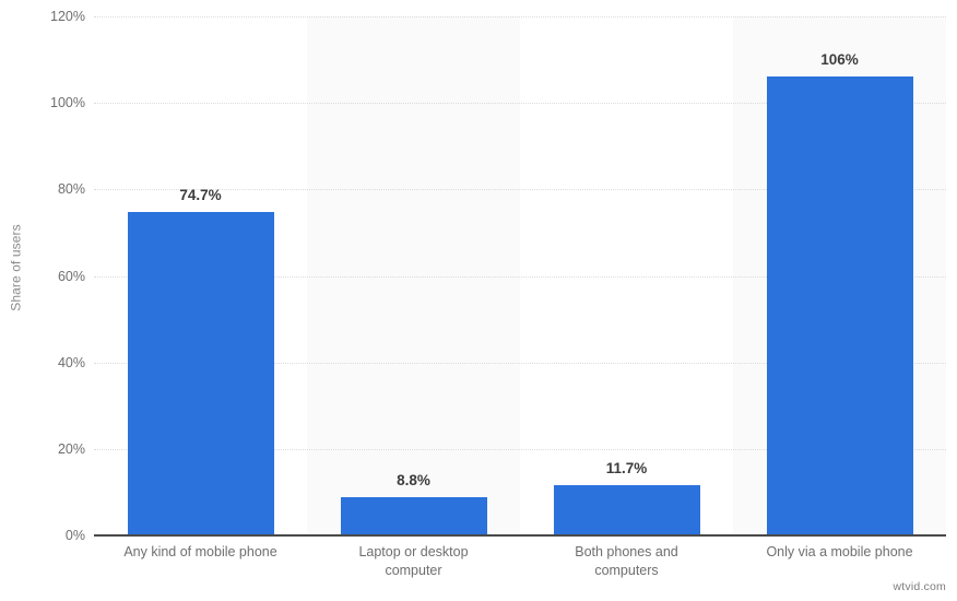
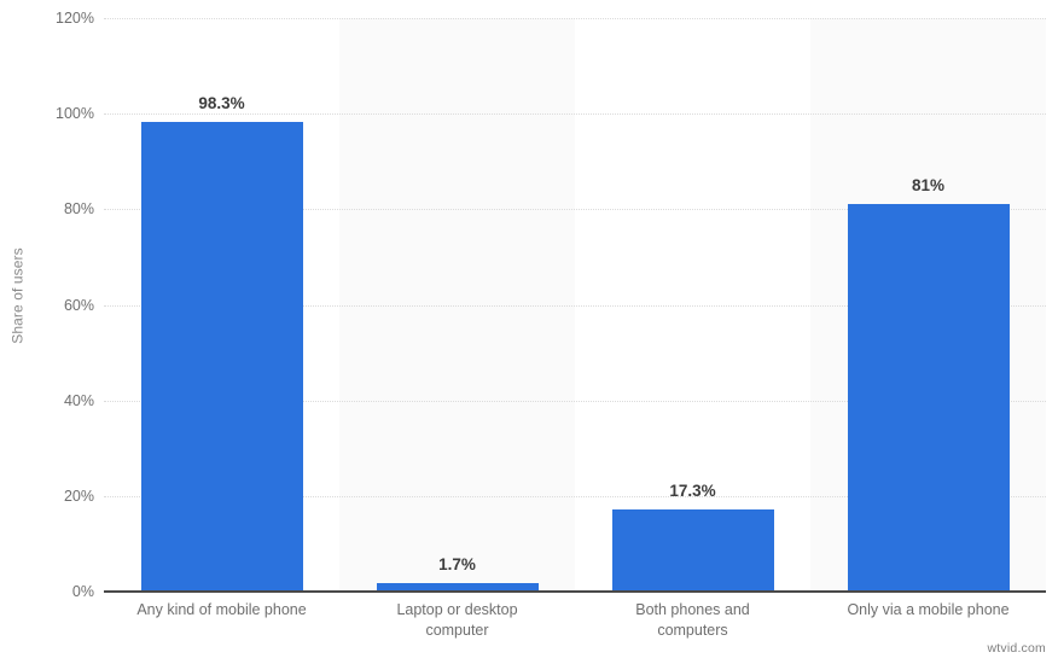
Any kind of mobile phone: 74.7% -> 98.3%
Laptop or desktop computer: 8.8% -> 1.7%
Both phones and computers: 11.7% -> 17.3%
Only via a mobile phone: 106% -> 81%
